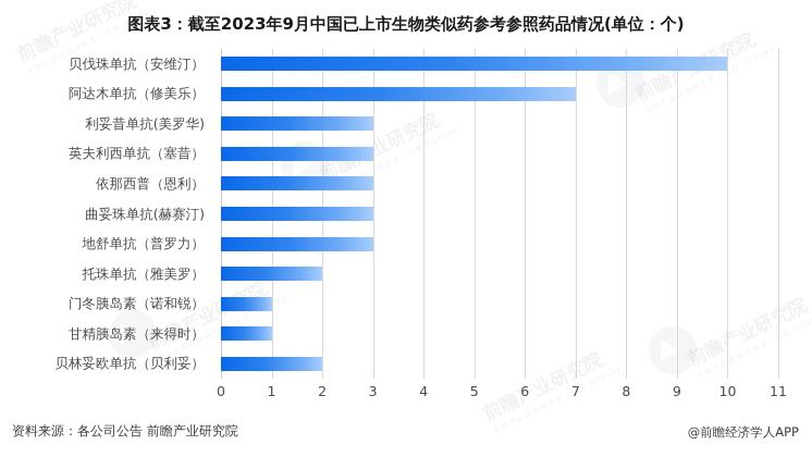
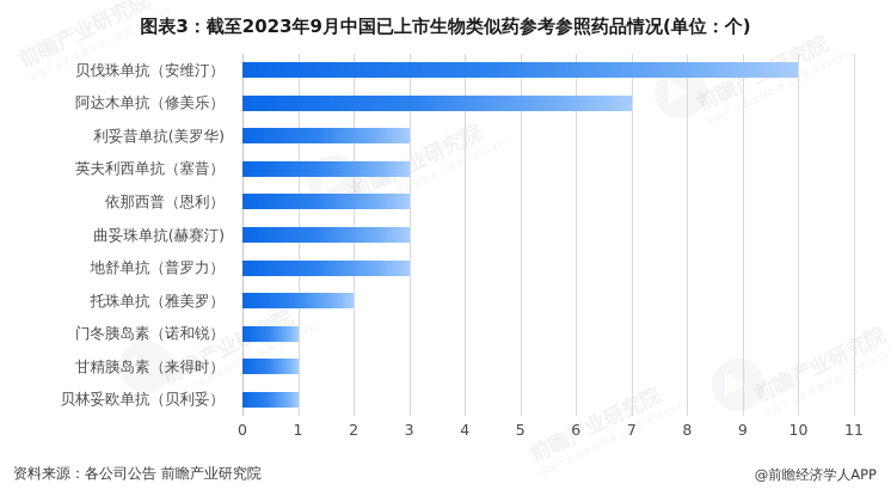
贝林妥欧单抗（贝利妥）: 2 -> 1
